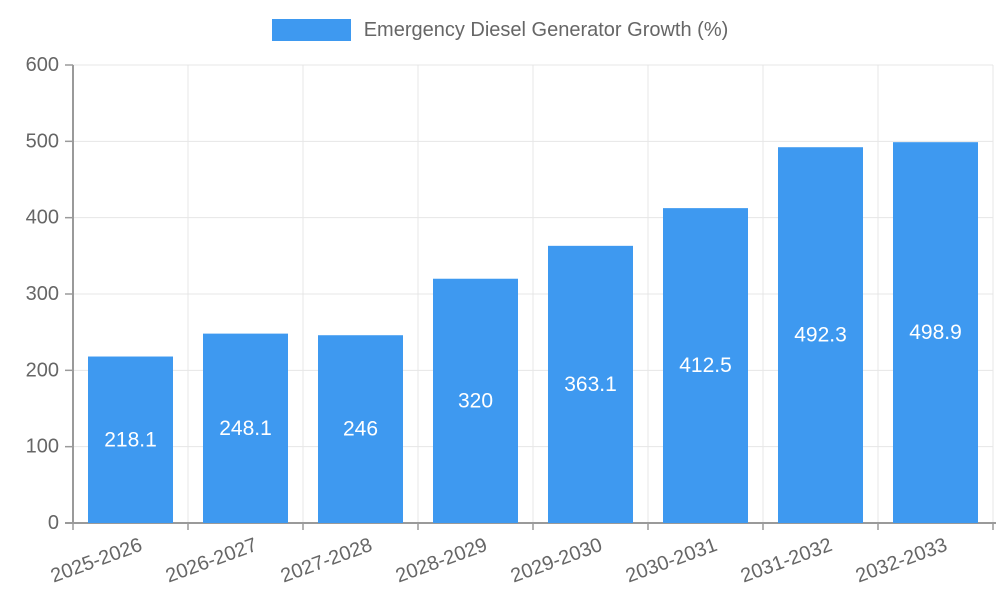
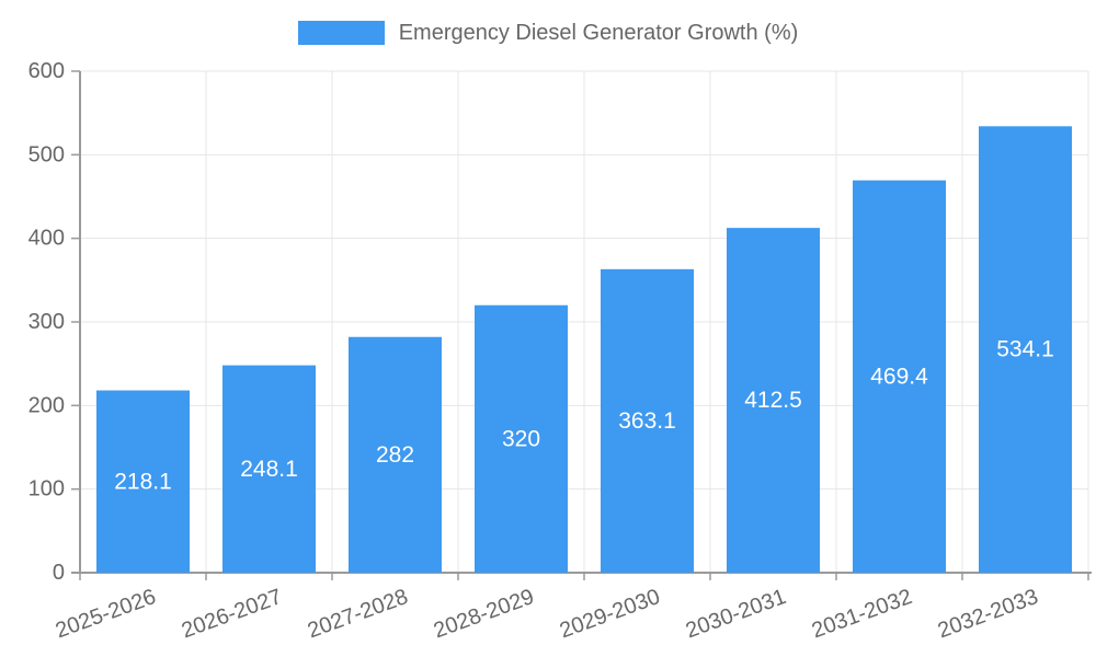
2027-2028: 246 -> 282
2031-2032: 492.3 -> 469.4
2032-2033: 498.9 -> 534.1
